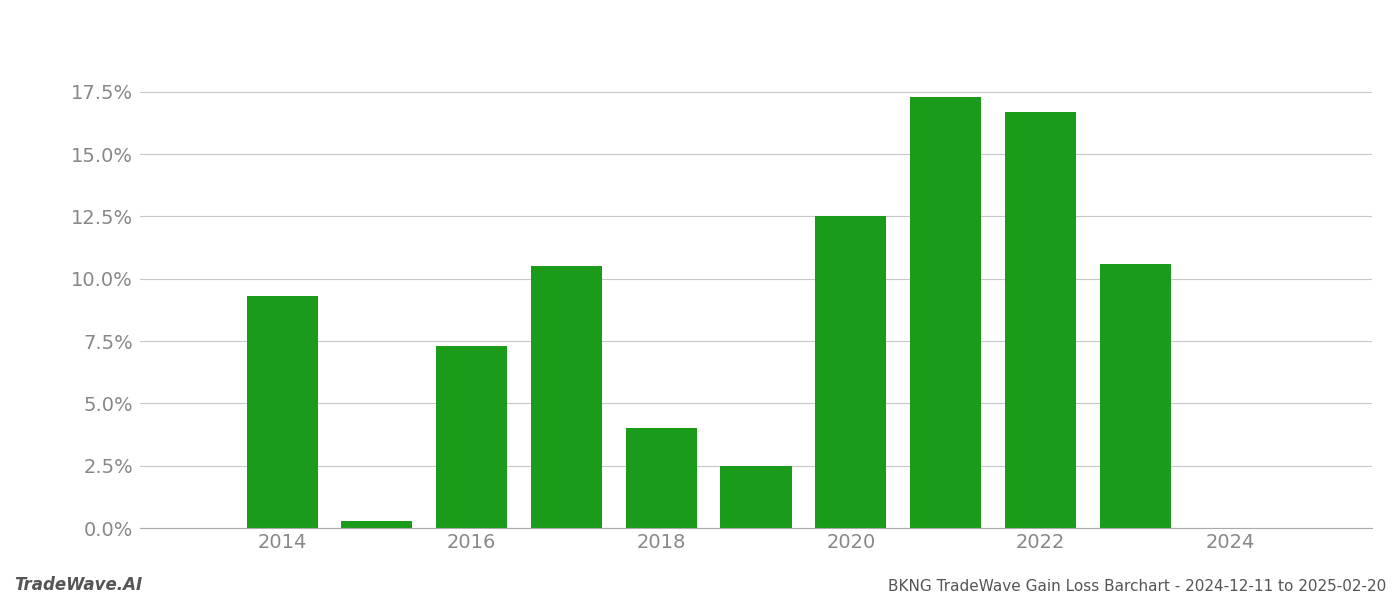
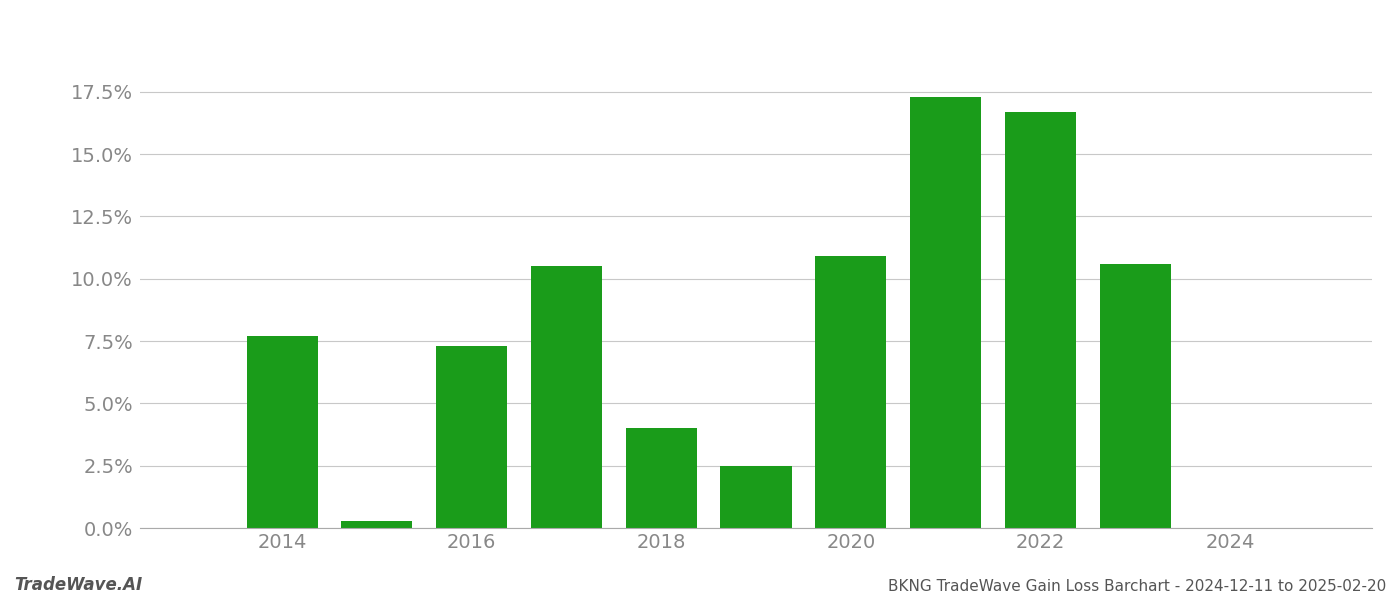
2014: 9.3% -> 7.7%
2020: 12.5% -> 10.9%
